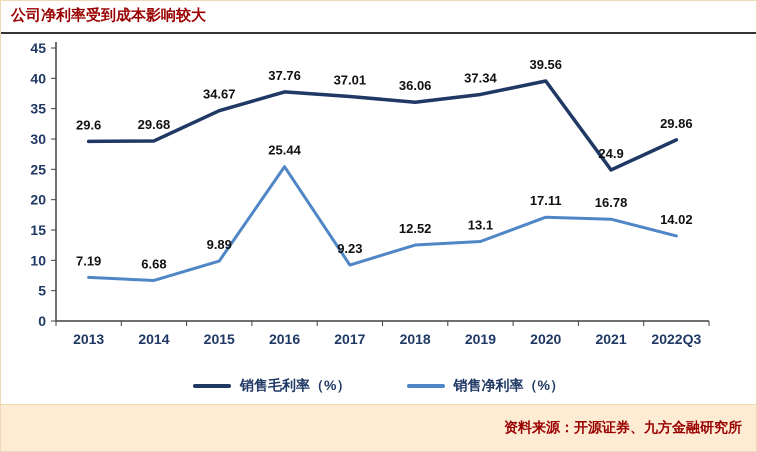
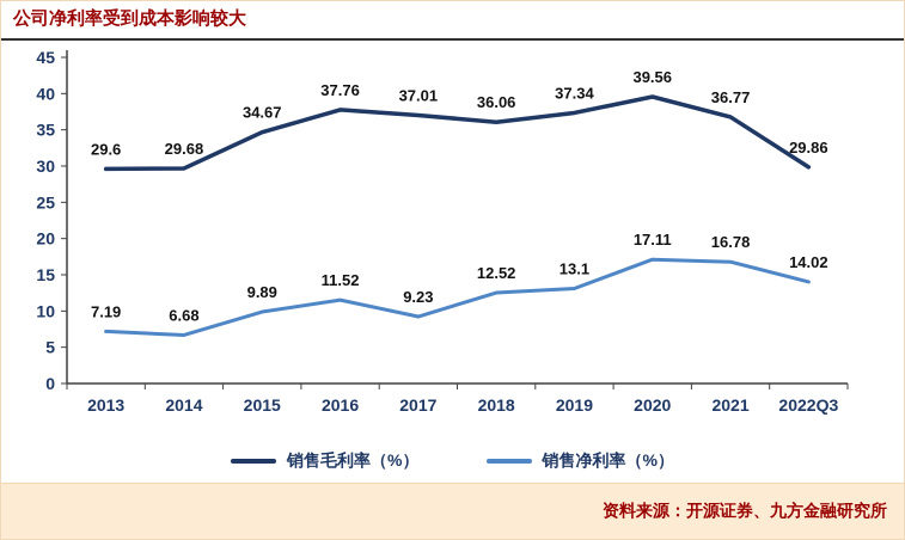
销售净利率（%）/2016: 25.44 -> 11.52
销售毛利率（%）/2021: 24.9 -> 36.77
